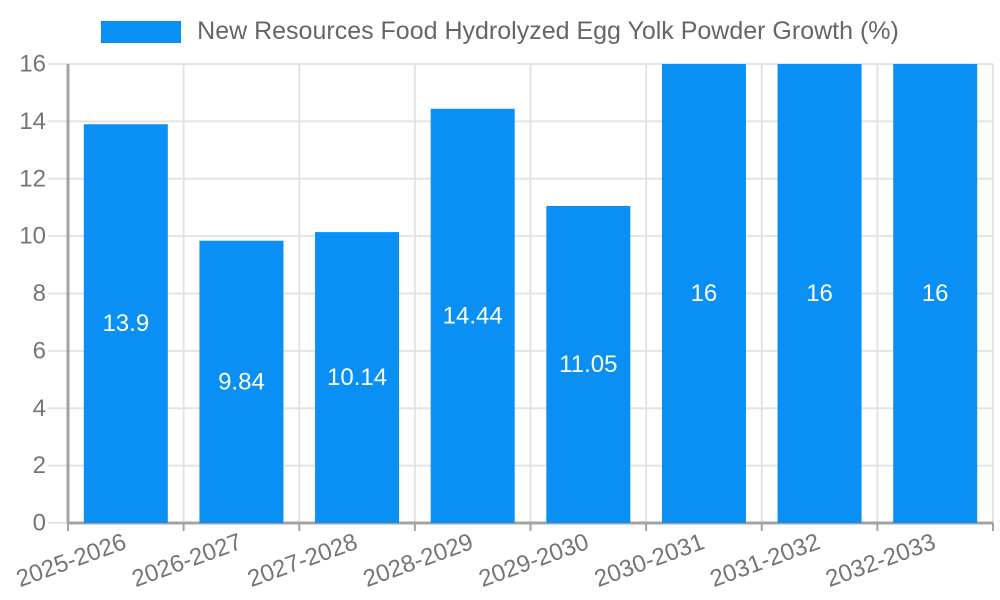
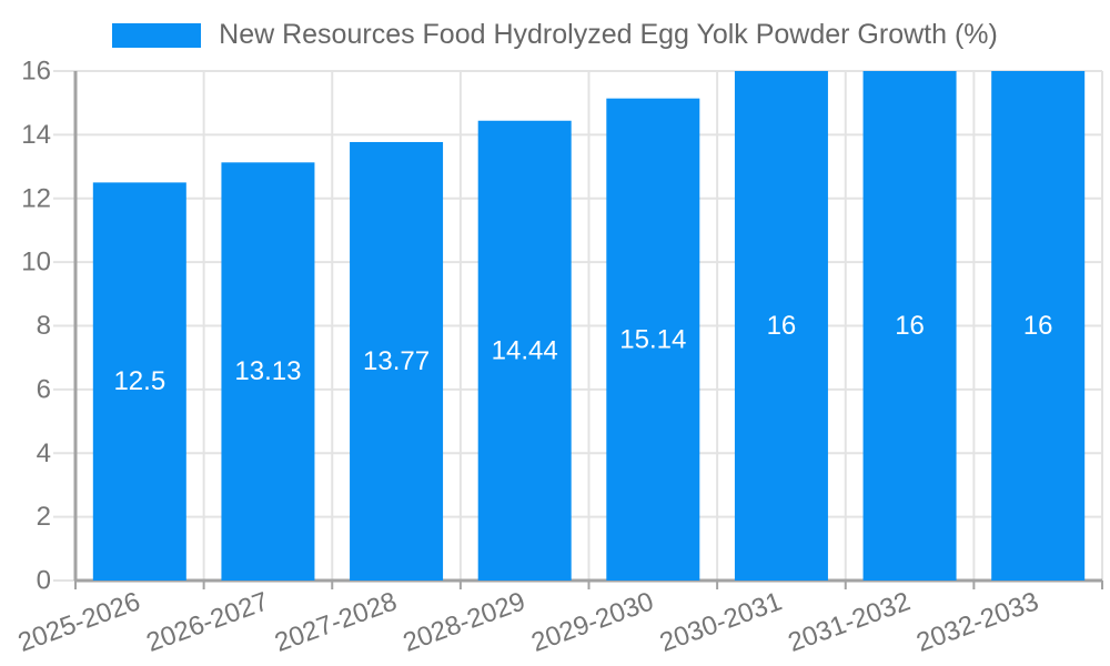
2025-2026: 13.9 -> 12.5
2026-2027: 9.84 -> 13.13
2027-2028: 10.14 -> 13.77
2029-2030: 11.05 -> 15.14
